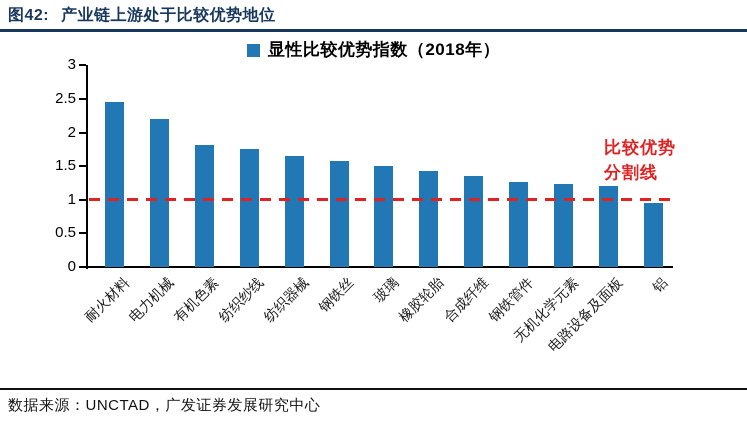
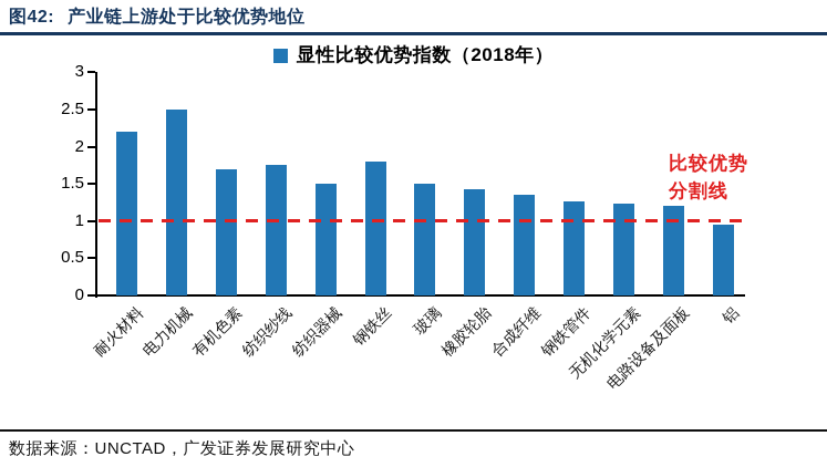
耐火材料: 2.5 -> 2.2
电力机械: 2.2 -> 2.5
有机色素: 1.8 -> 1.7
纺织器械: 1.6 -> 1.5
钢铁丝: 1.6 -> 1.8
